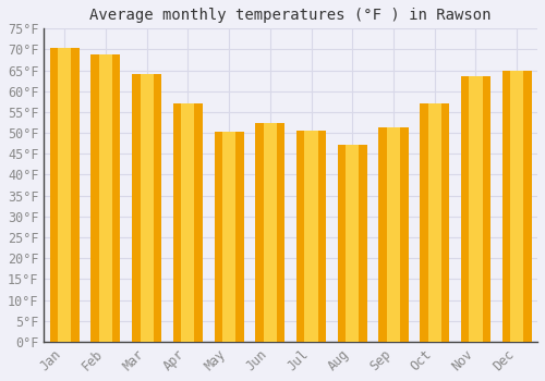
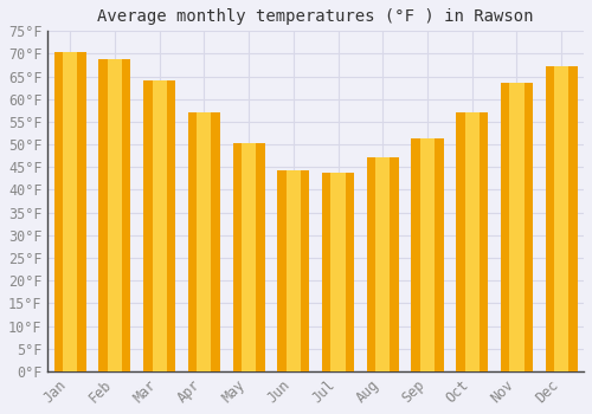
Jun: 52.5°F -> 44.2°F
Jul: 50.5°F -> 43.9°F
Dec: 65.0°F -> 67.3°F
